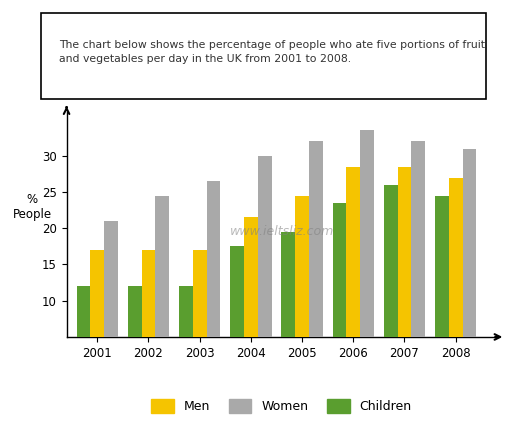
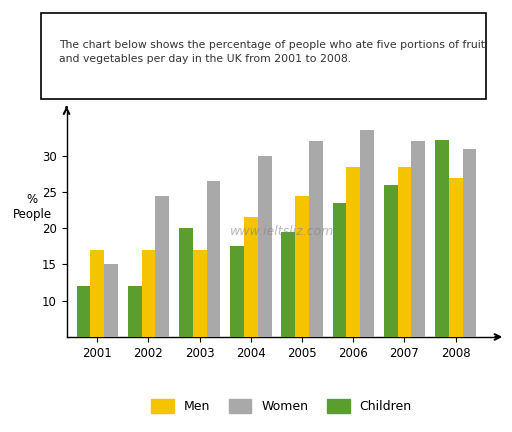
Women/2001: 21.0 -> 15.0
Children/2003: 12.0 -> 20.0
Children/2008: 24.5 -> 32.2
